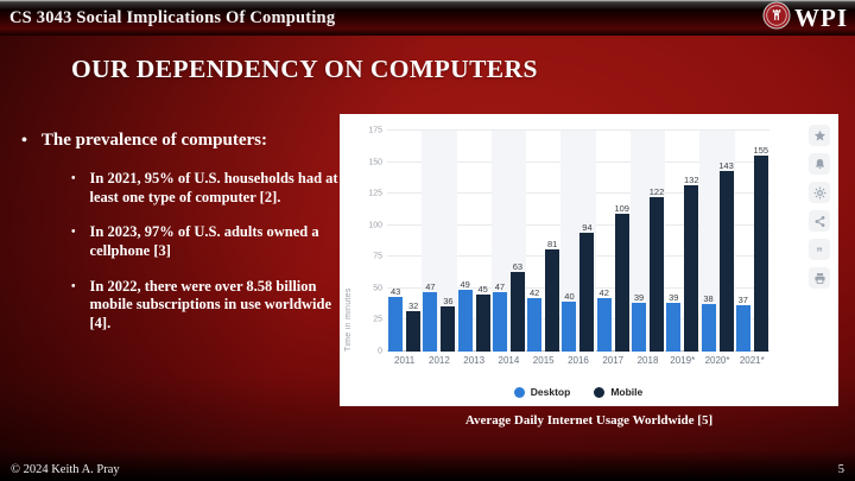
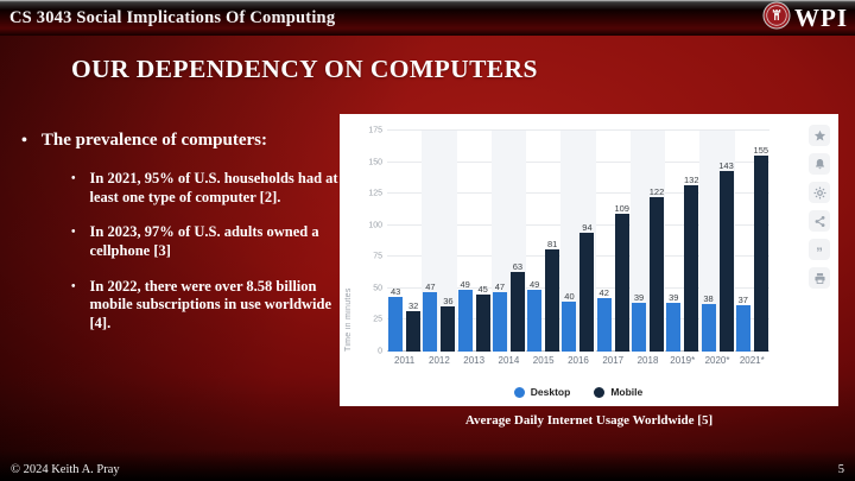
Desktop/2015: 42 -> 49
